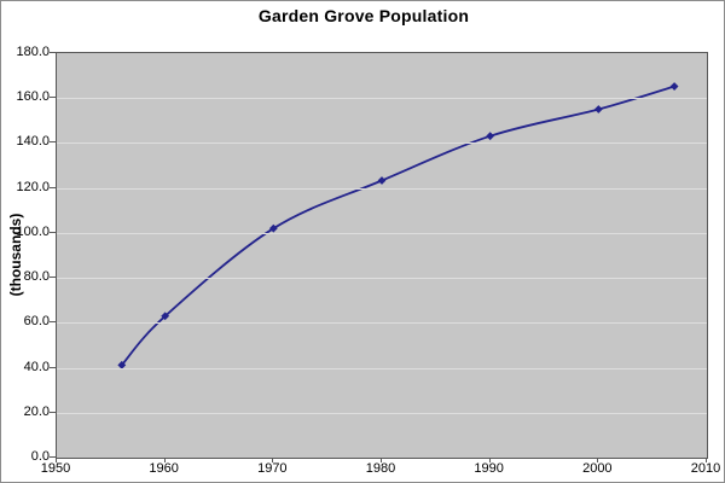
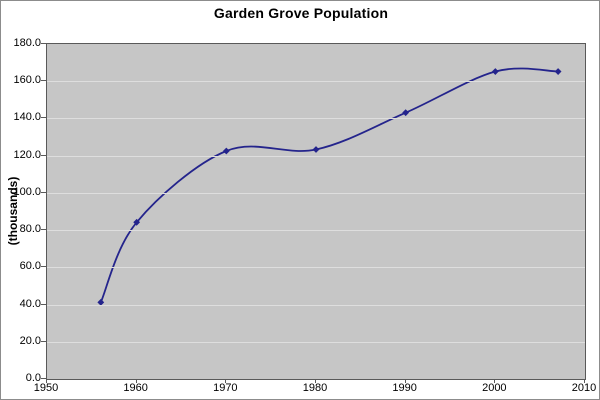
1960: 63 -> 84
1970: 102 -> 122
2000: 155 -> 165
